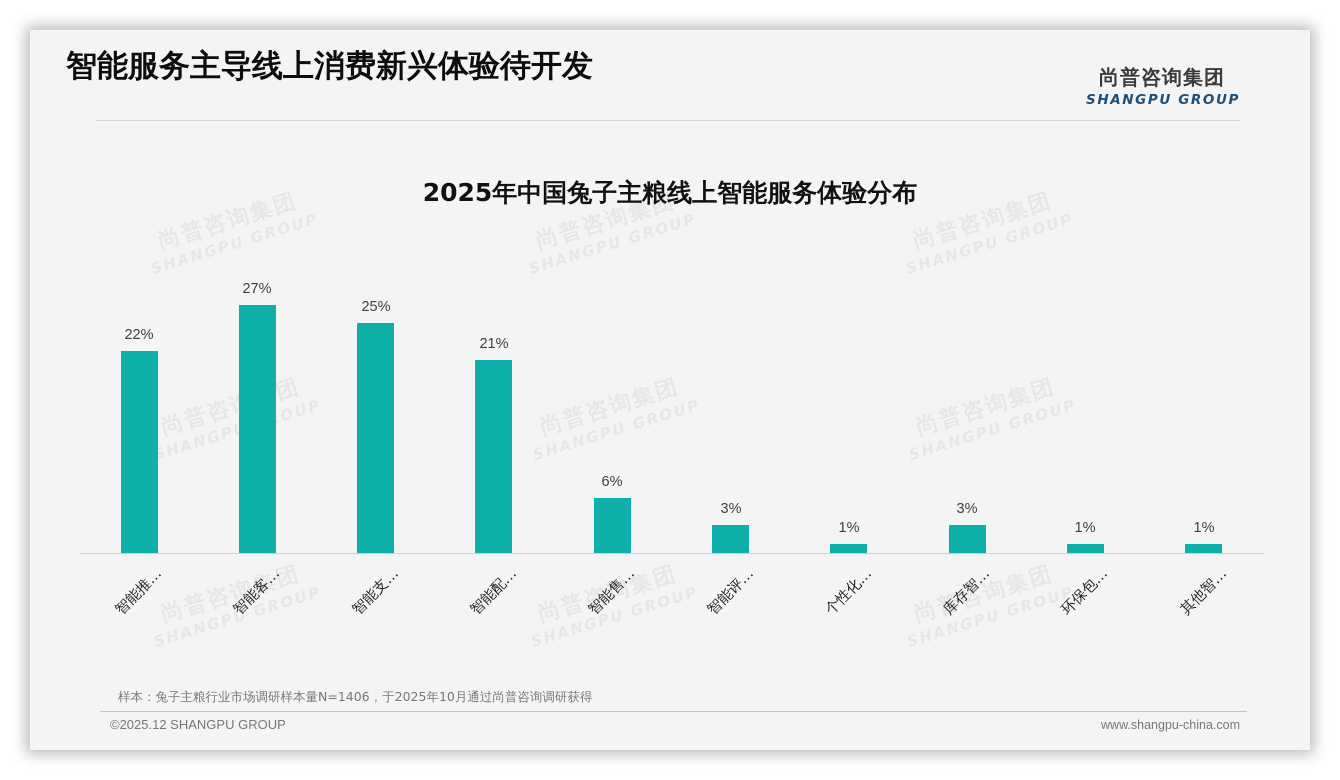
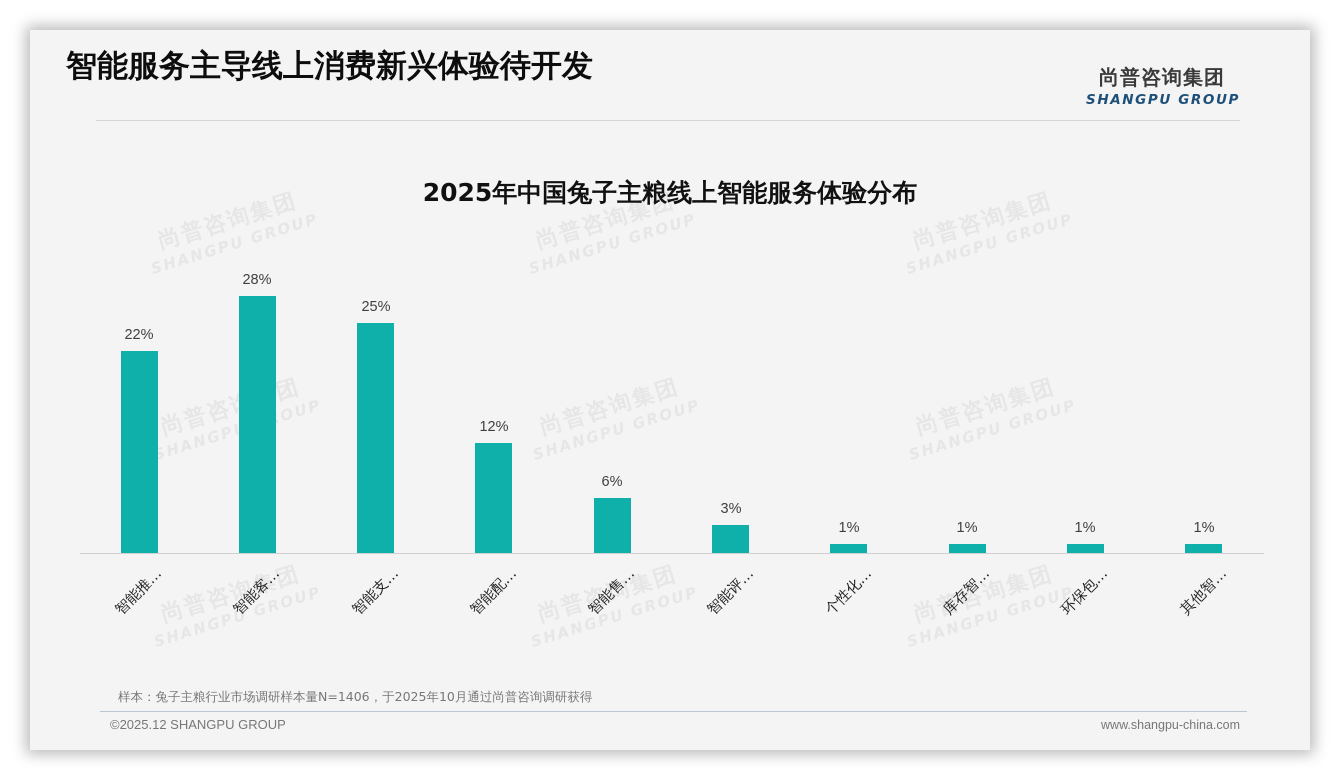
智能客…: 27% -> 28%
智能配…: 21% -> 12%
库存智…: 3% -> 1%
